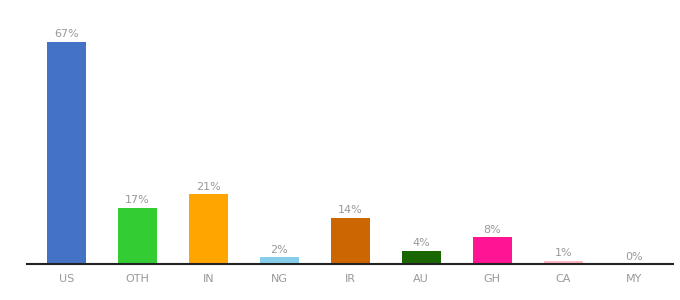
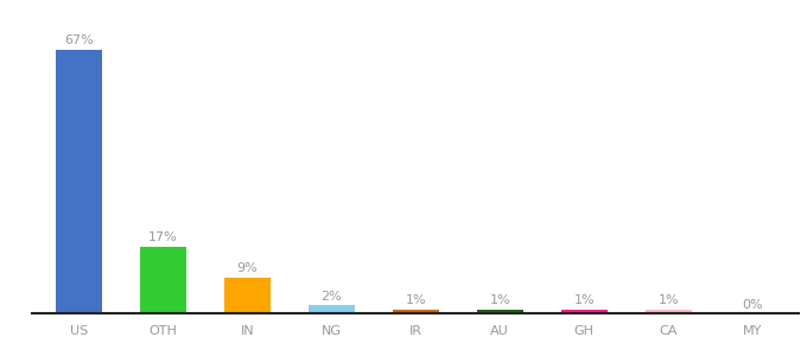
IN: 21% -> 9%
IR: 14% -> 1%
AU: 4% -> 1%
GH: 8% -> 1%
